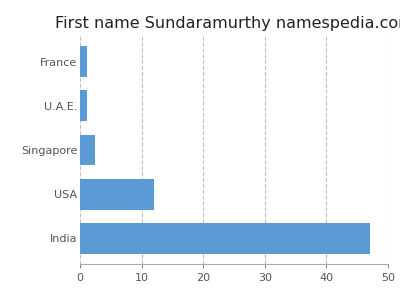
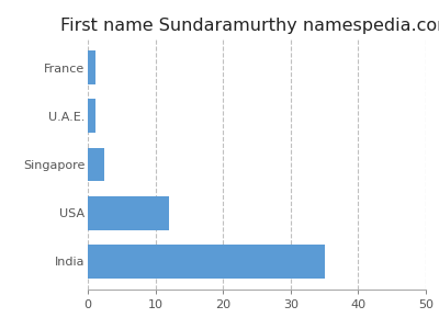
India: 47.0 -> 35.0
